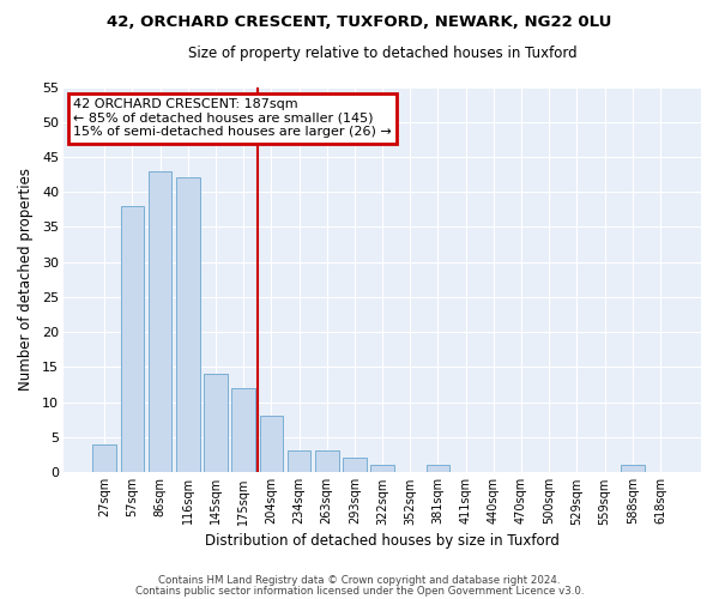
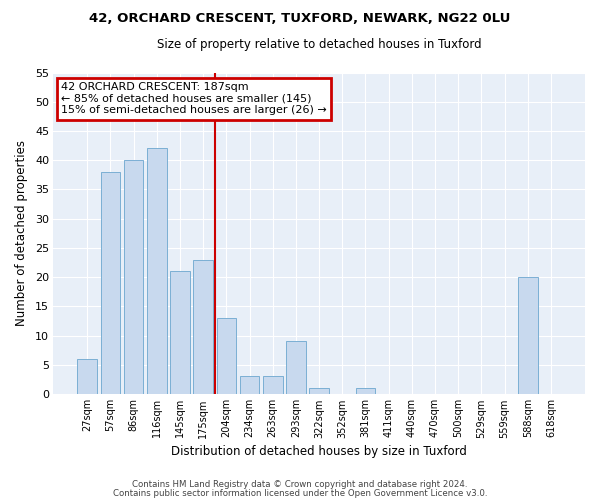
27sqm: 4 -> 6
86sqm: 43 -> 40
145sqm: 14 -> 21
175sqm: 12 -> 23
204sqm: 8 -> 13
293sqm: 2 -> 9
588sqm: 1 -> 20
